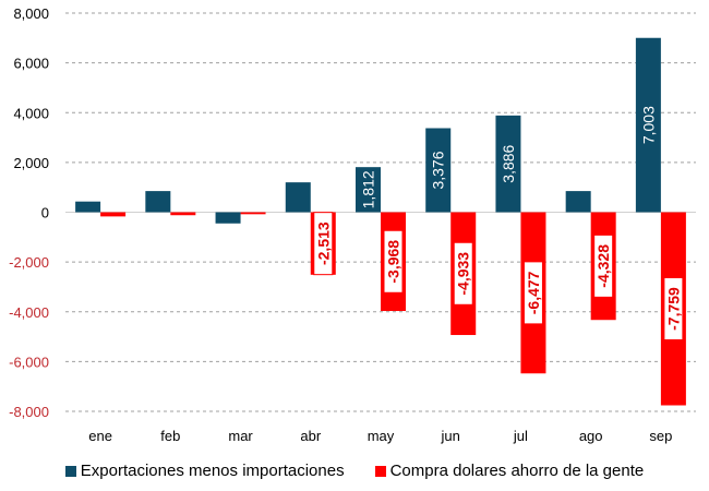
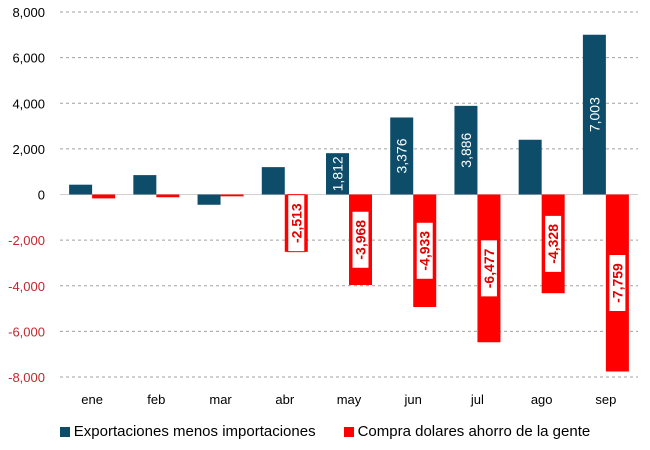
Exportaciones menos importaciones/ago: 800 -> 2400
